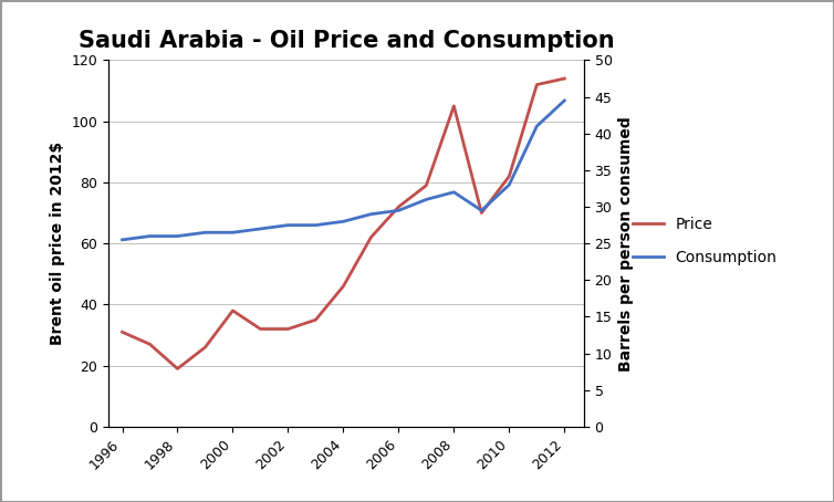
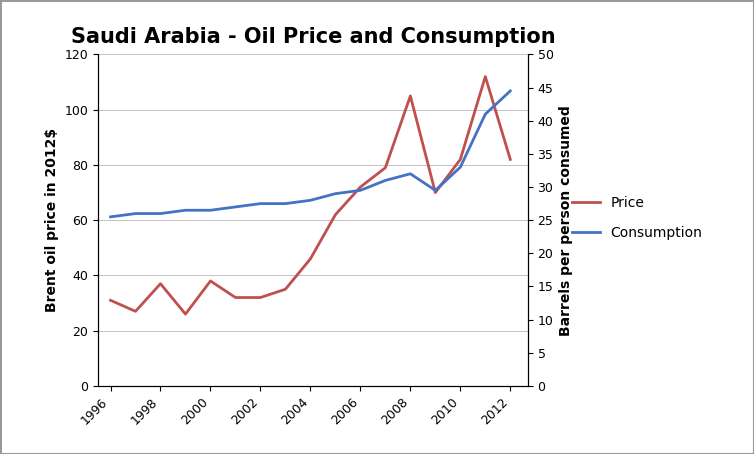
Price/1998: 19 -> 37
Price/2012: 114 -> 82
